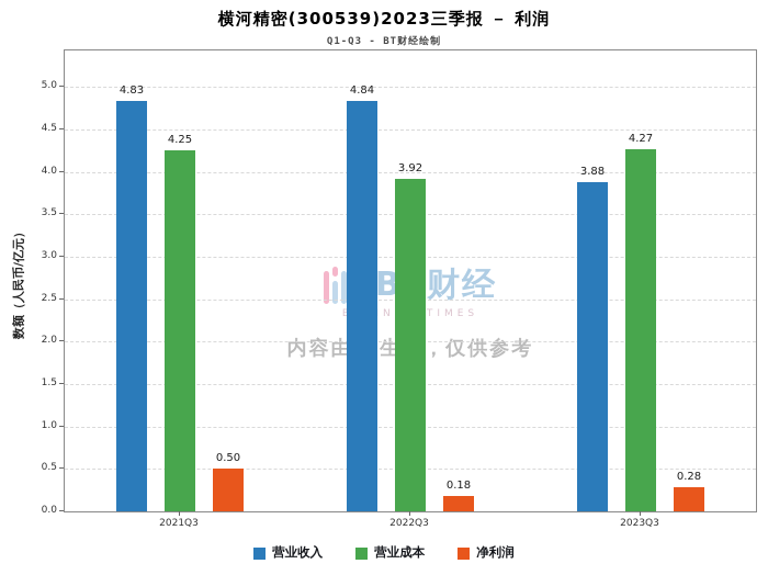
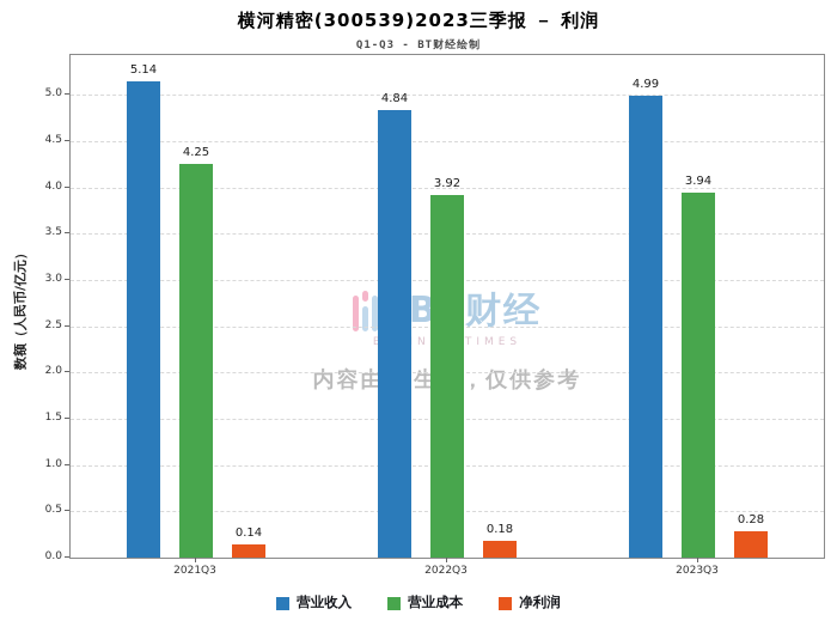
营业收入/2021Q3: 4.83 -> 5.14
净利润/2021Q3: 0.50 -> 0.14
营业收入/2023Q3: 3.88 -> 4.99
营业成本/2023Q3: 4.27 -> 3.94
